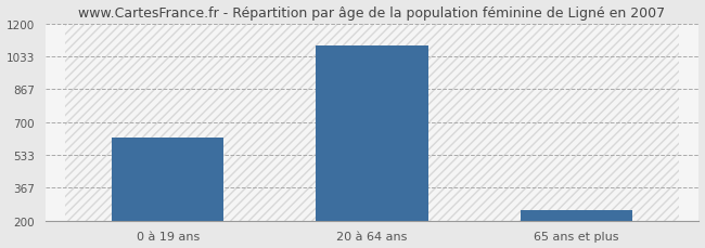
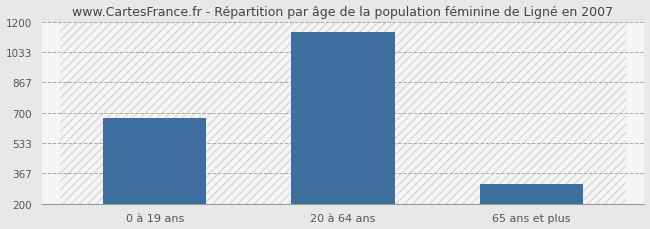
0 à 19 ans: 620 -> 670
20 à 64 ans: 1090 -> 1140
65 ans et plus: 260 -> 310
